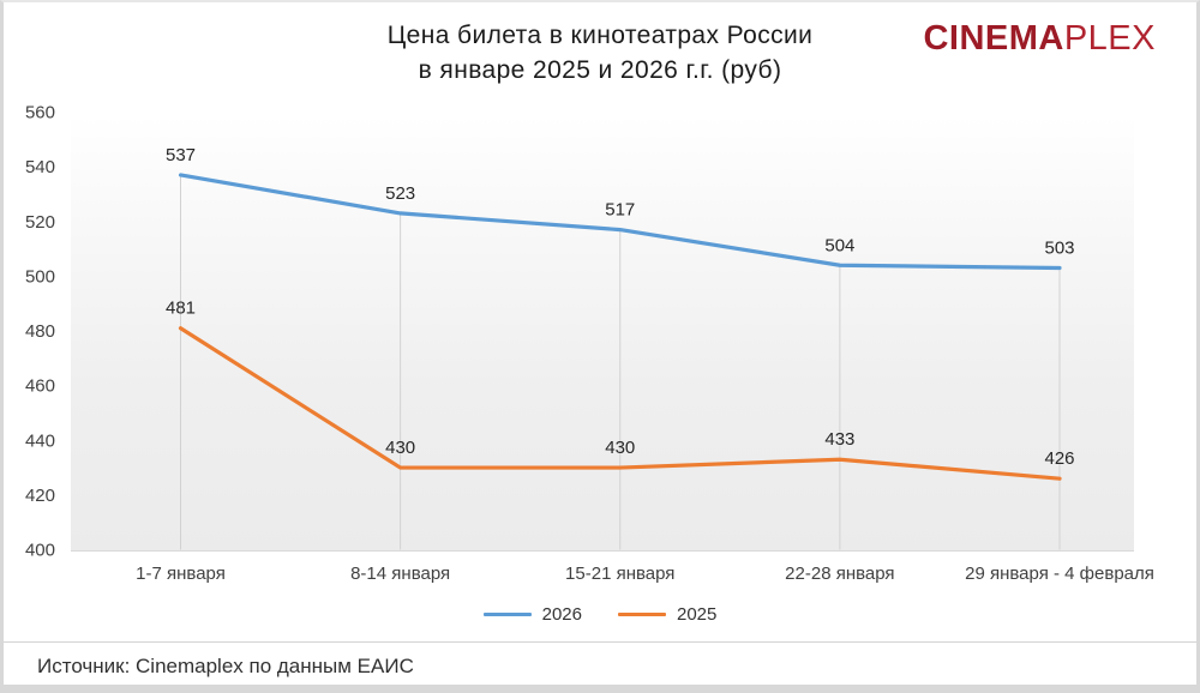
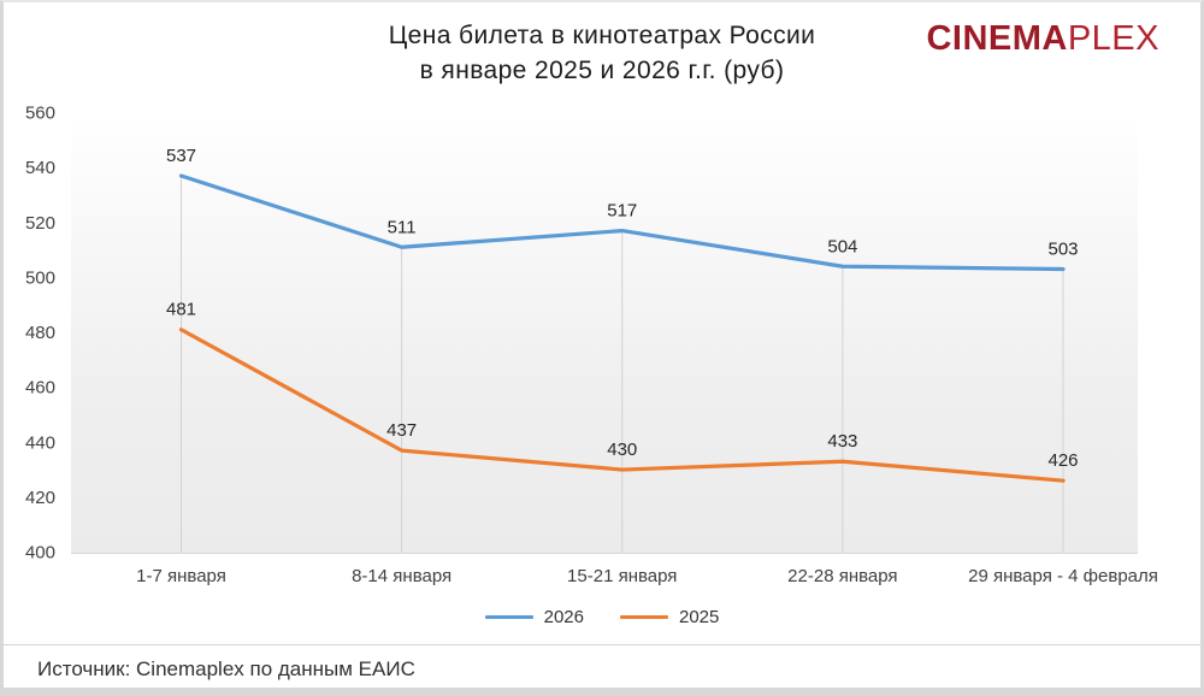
2026/8-14 января: 523 -> 511
2025/8-14 января: 430 -> 437
